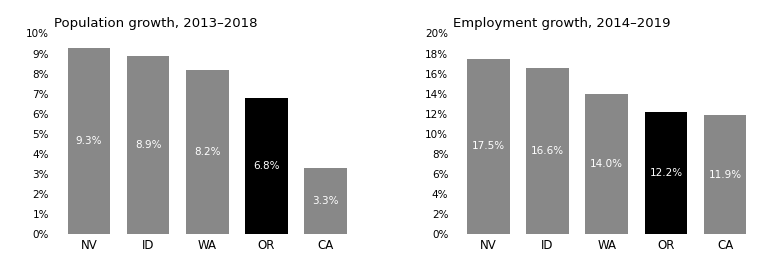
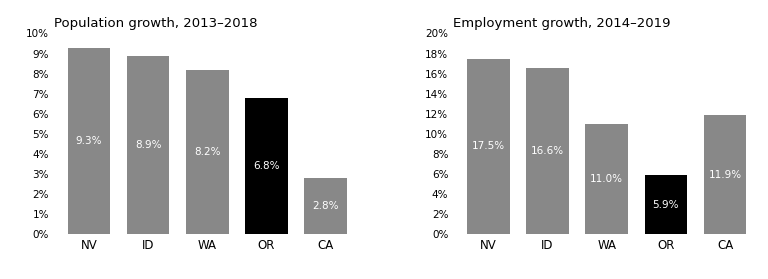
Population growth, 2013–2018/CA: 3.3% -> 2.8%
Employment growth, 2014–2019/WA: 14.0% -> 11.0%
Employment growth, 2014–2019/OR: 12.2% -> 5.9%
